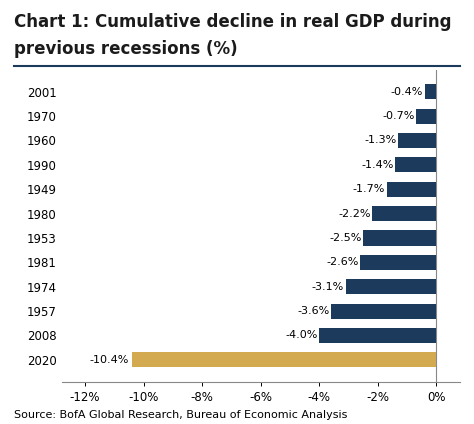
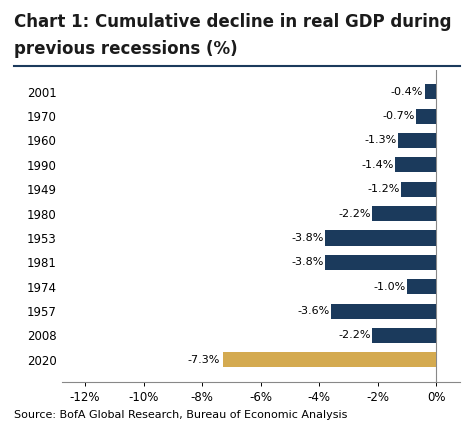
1949: -1.7% -> -1.2%
1953: -2.5% -> -3.8%
1981: -2.6% -> -3.8%
1974: -3.1% -> -1.0%
2008: -4.0% -> -2.2%
2020: -10.4% -> -7.3%
